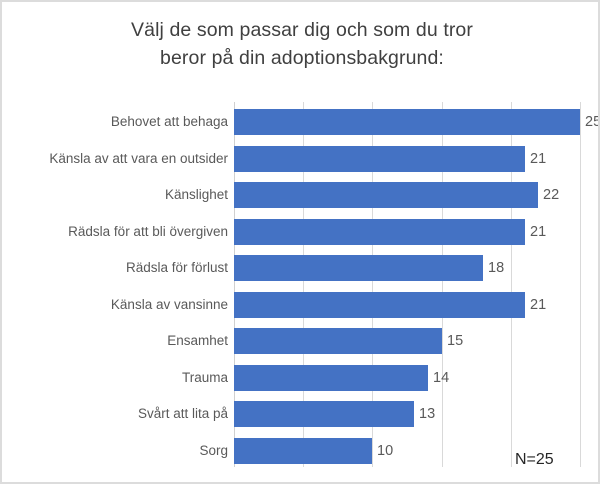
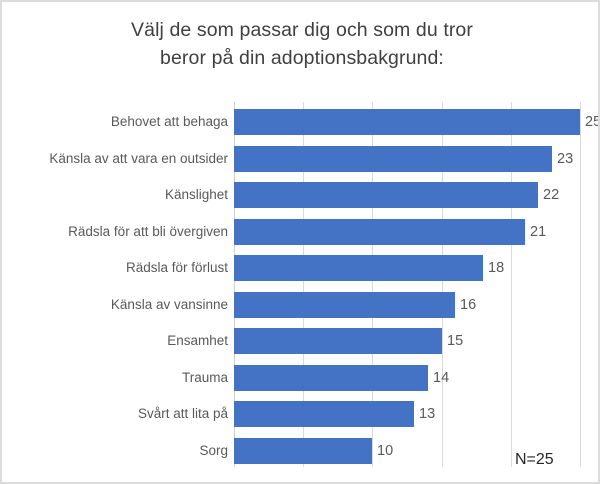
Känsla av att vara en outsider: 21 -> 23
Känsla av vansinne: 21 -> 16
